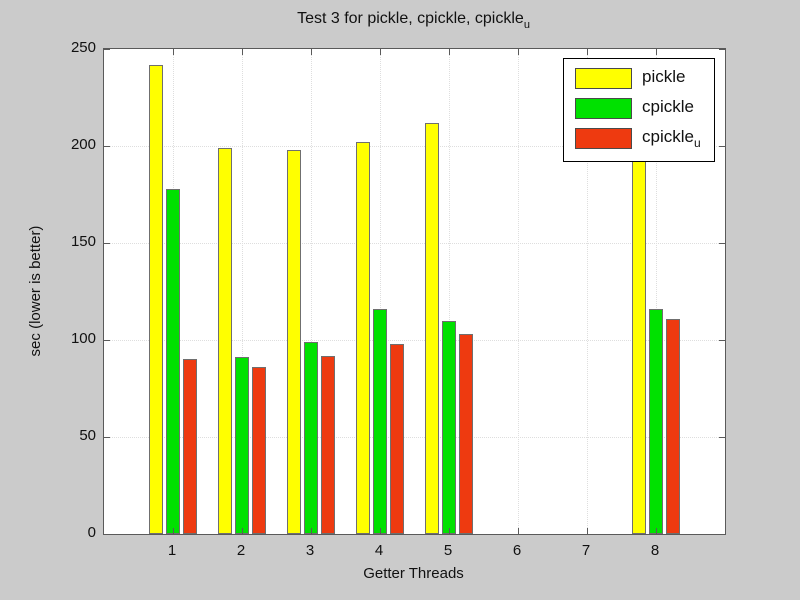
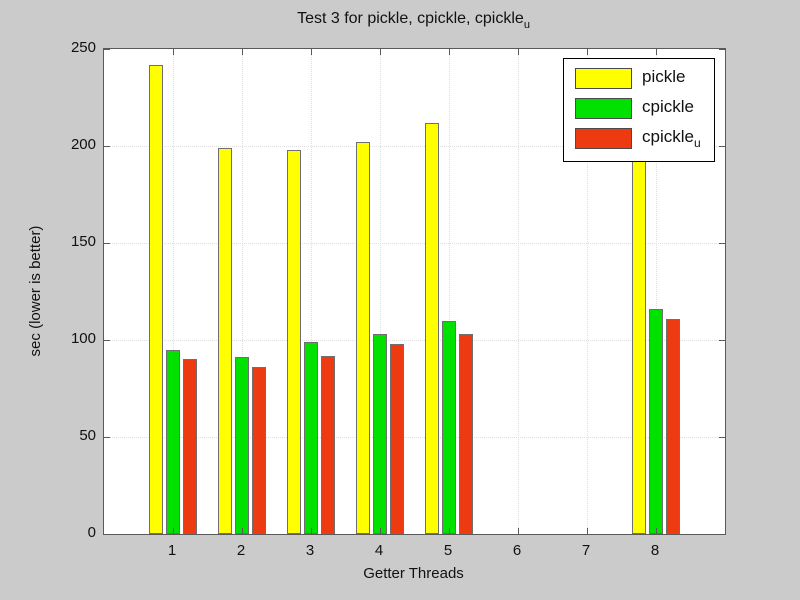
cpickle/1: 178 -> 95
cpickle/4: 116 -> 103
